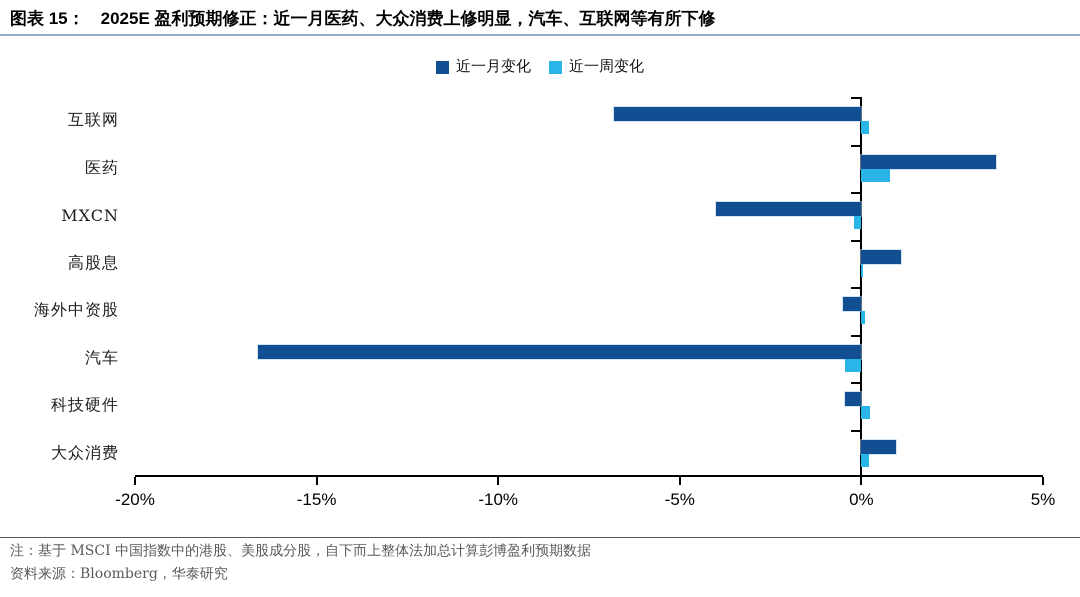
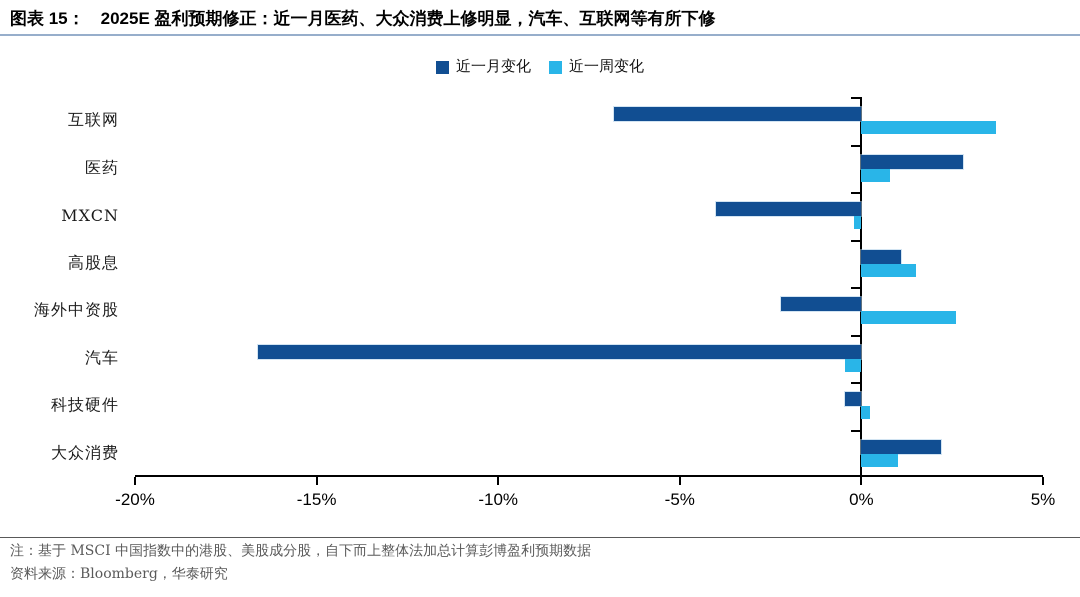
近一周变化/互联网: 0.2% -> 3.7%
近一月变化/医药: 3.7% -> 2.8%
近一周变化/高股息: 0.1% -> 1.5%
近一月变化/海外中资股: -0.5% -> -2.2%
近一周变化/海外中资股: 0.1% -> 2.6%
近一月变化/大众消费: 0.9% -> 2.2%
近一周变化/大众消费: 0.2% -> 1.0%
